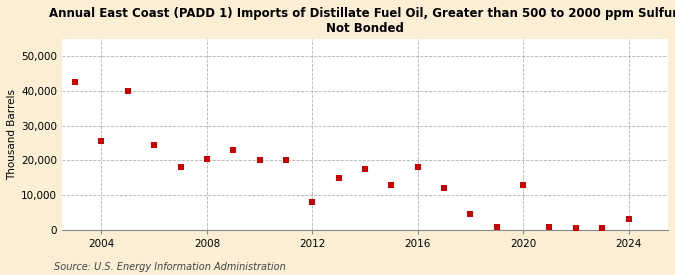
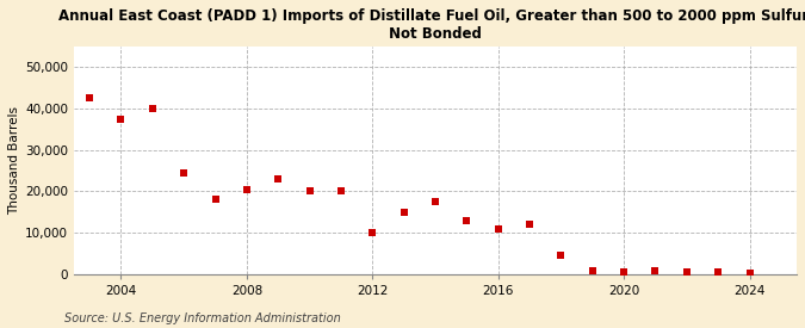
2004: 25,500 -> 37,500
2012: 8,000 -> 10,000
2016: 18,000 -> 11,000
2020: 13,000 -> 400
2024: 3,000 -> 200
